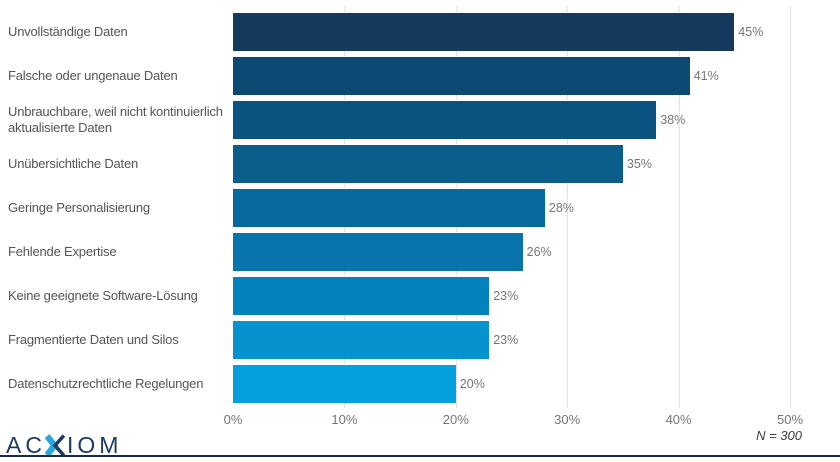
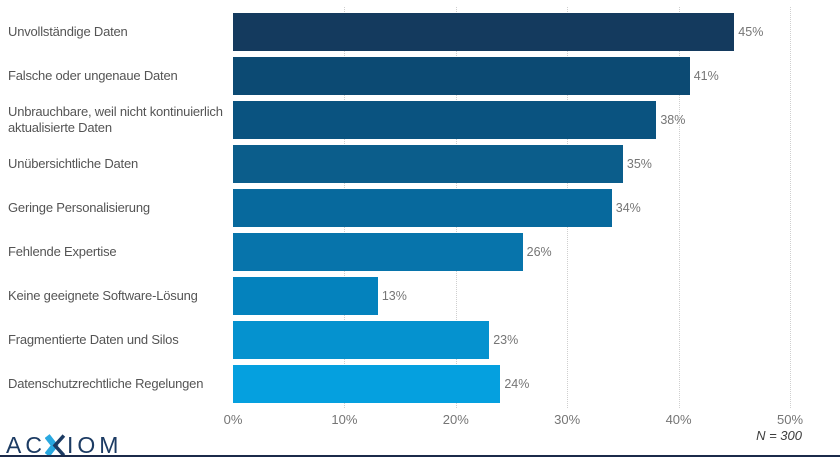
Geringe Personalisierung: 28% -> 34%
Keine geeignete Software-Lösung: 23% -> 13%
Datenschutzrechtliche Regelungen: 20% -> 24%
